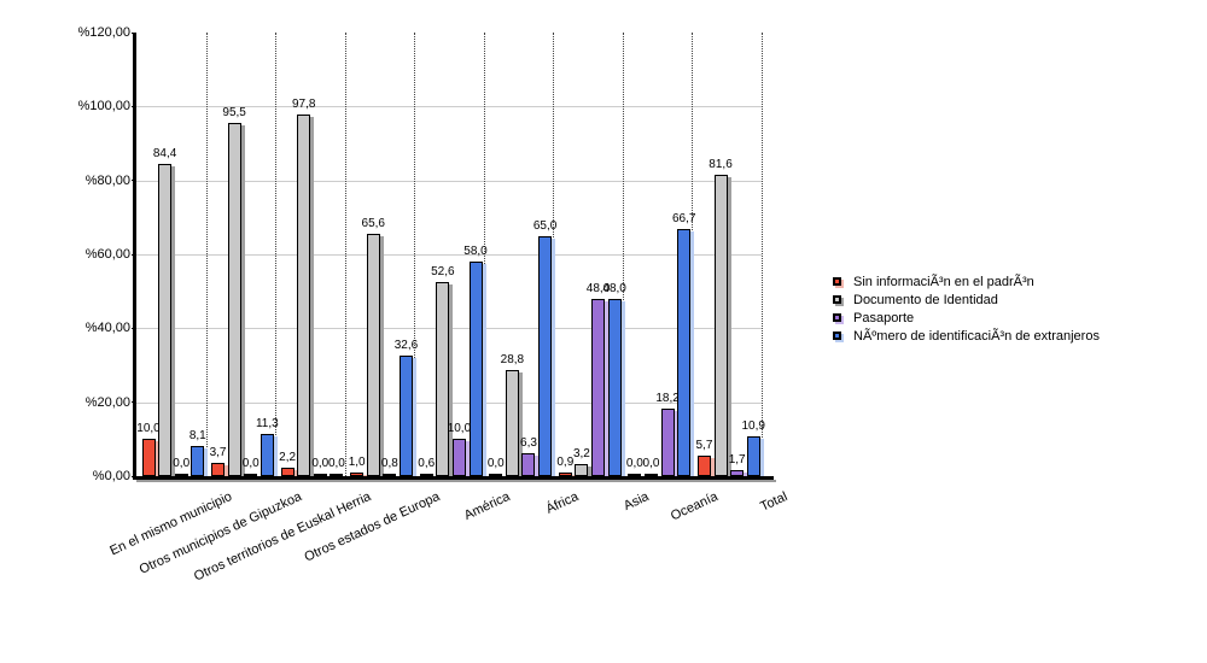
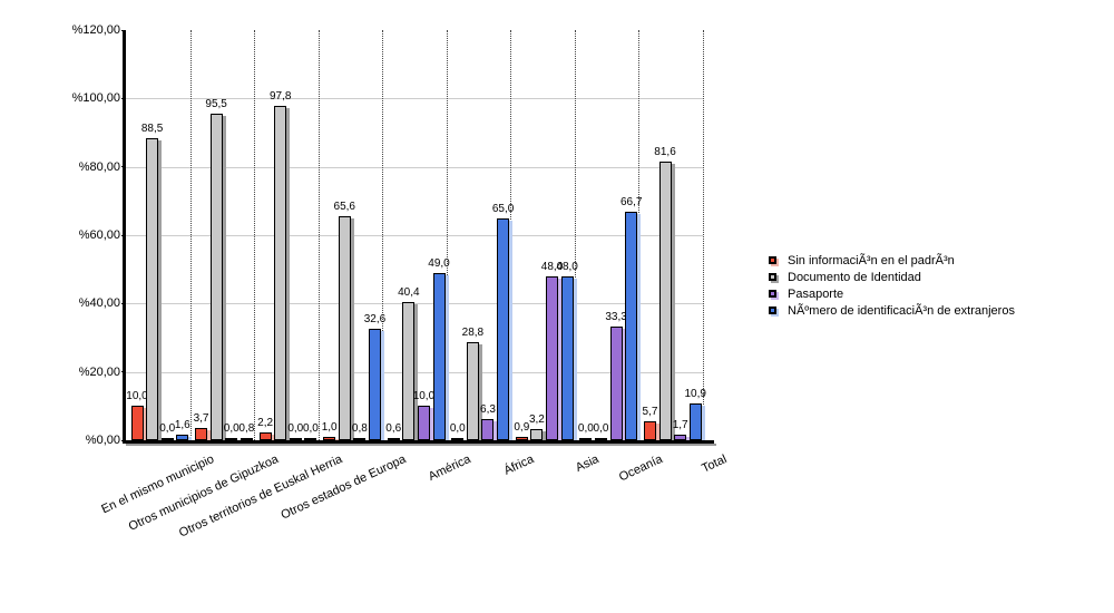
Documento de Identidad/En el mismo municipio: 84,4 -> 88,5
NÃºmero de identificaciÃ³n de extranjeros/En el mismo municipio: 8,1 -> 1,6
NÃºmero de identificaciÃ³n de extranjeros/Otros municipios de Gipuzkoa: 11,3 -> 0,8
Documento de Identidad/América: 52,6 -> 40,4
NÃºmero de identificaciÃ³n de extranjeros/América: 58,0 -> 49,0
Pasaporte/Oceanía: 18,2 -> 33,3
